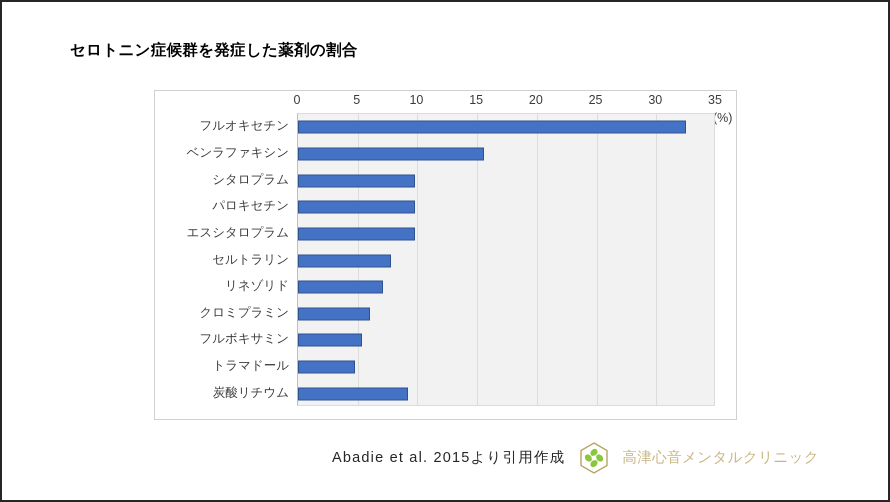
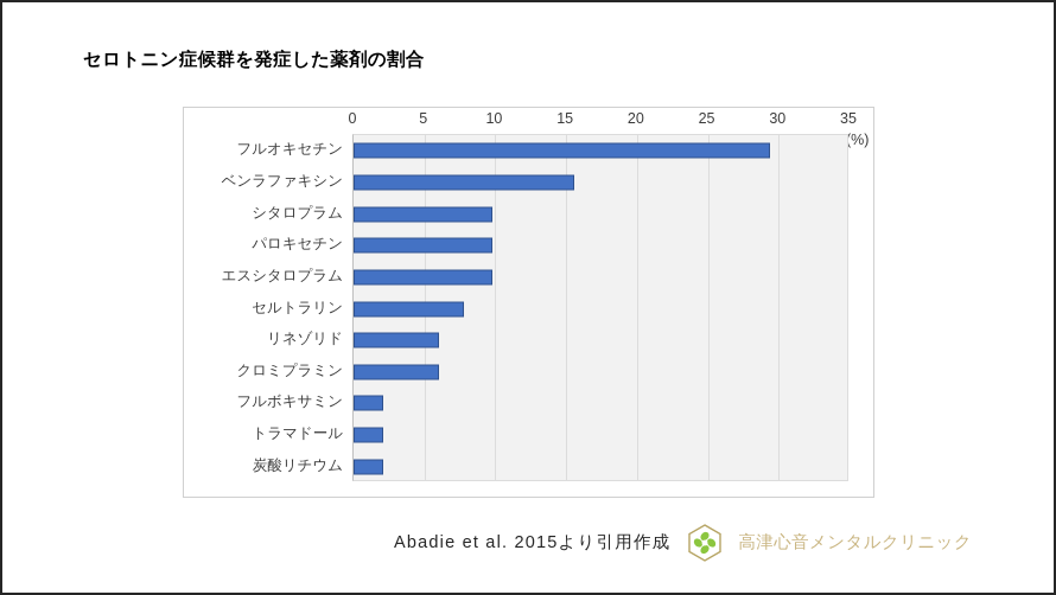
フルオキセチン: 32.5 -> 29.4
リネゾリド: 7.1 -> 6.0
フルボキサミン: 5.4 -> 2.1
トラマドール: 4.8 -> 2.1
炭酸リチウム: 9.2 -> 2.1
